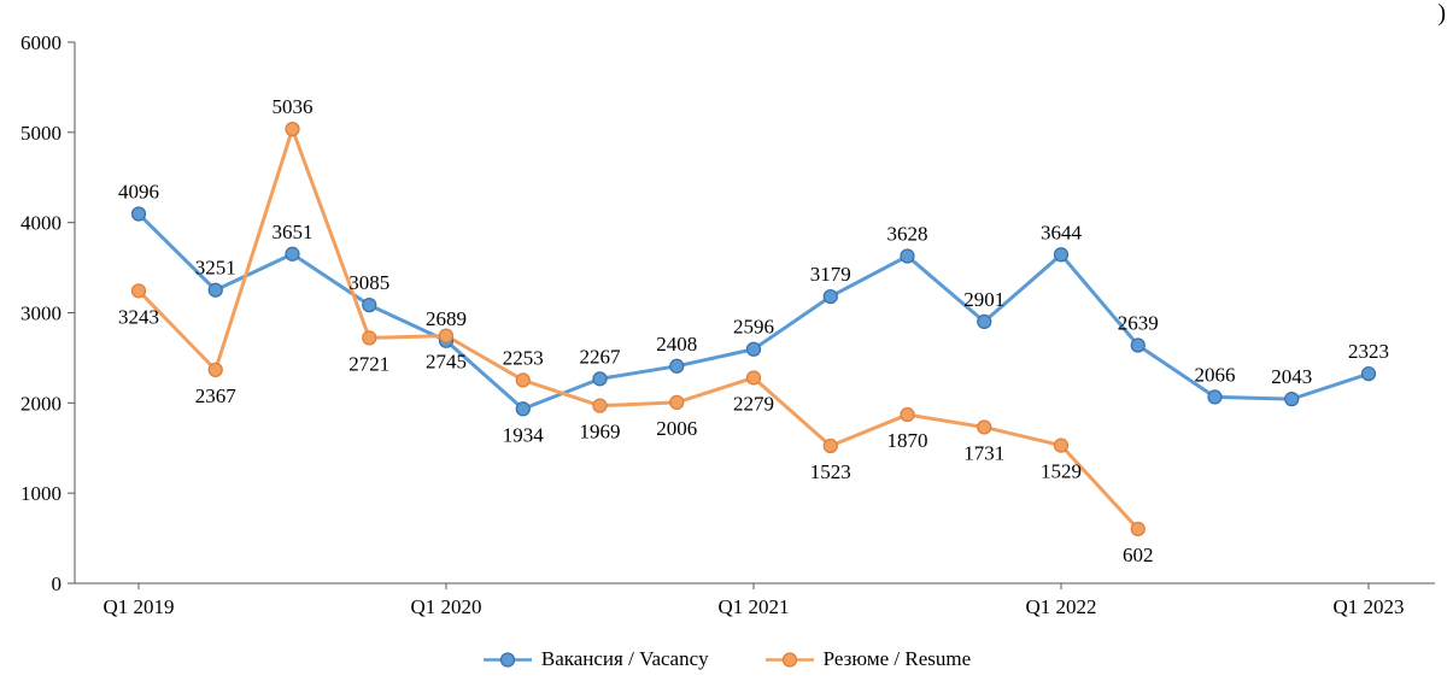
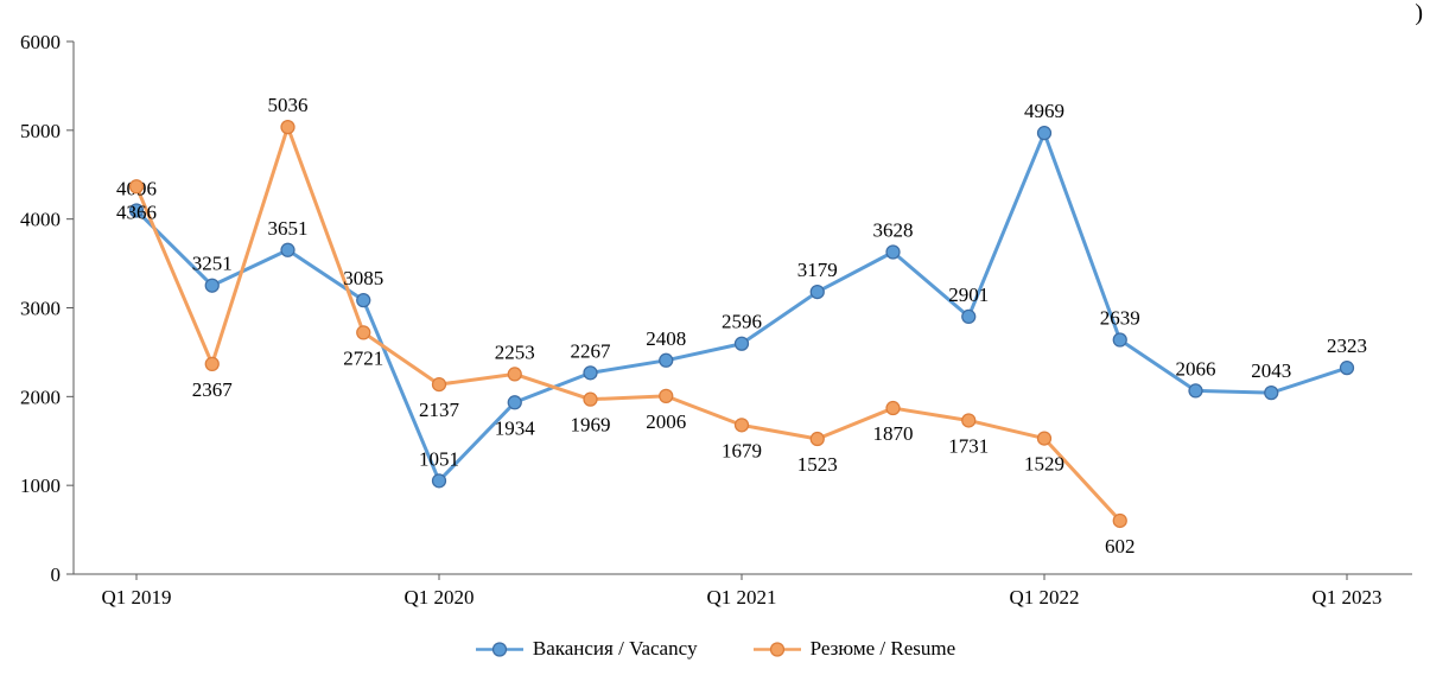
Резюме / Resume/Q1 2019: 3243 -> 4366
Вакансия / Vacancy/Q1 2020: 2689 -> 1051
Резюме / Resume/Q1 2020: 2745 -> 2137
Резюме / Resume/Q1 2021: 2279 -> 1679
Вакансия / Vacancy/Q1 2022: 3644 -> 4969
